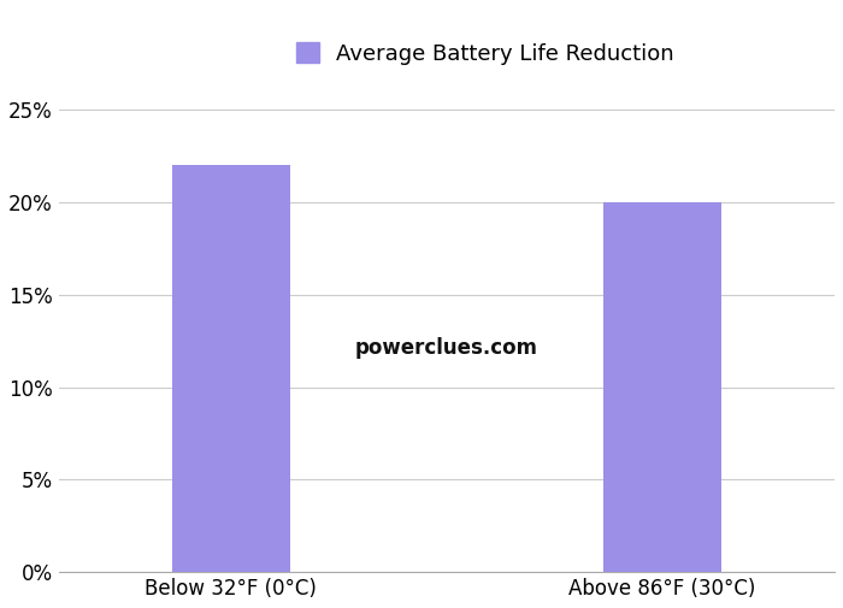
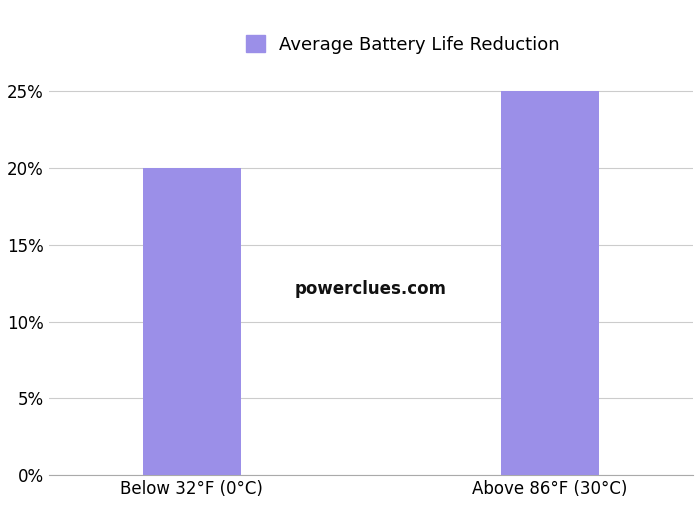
Below 32°F (0°C): 22% -> 20%
Above 86°F (30°C): 20% -> 25%
